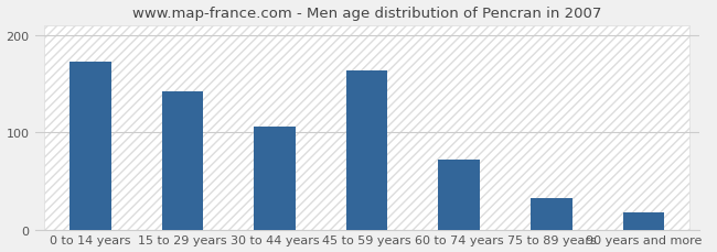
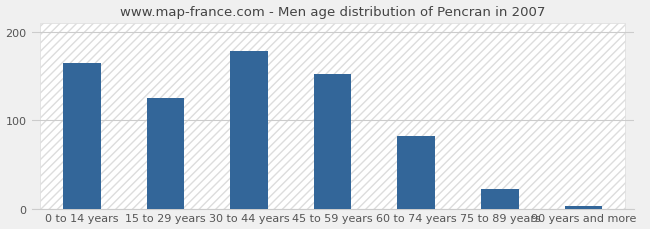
0 to 14 years: 172 -> 165
15 to 29 years: 142 -> 125
30 to 44 years: 106 -> 178
45 to 59 years: 164 -> 152
60 to 74 years: 72 -> 82
75 to 89 years: 32 -> 22
90 years and more: 18 -> 3
